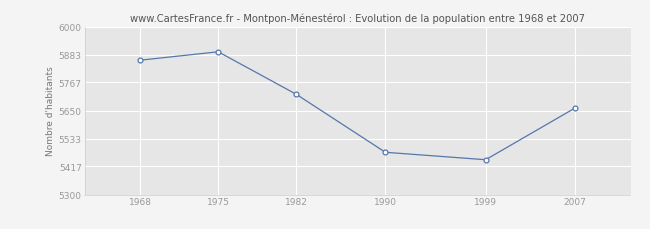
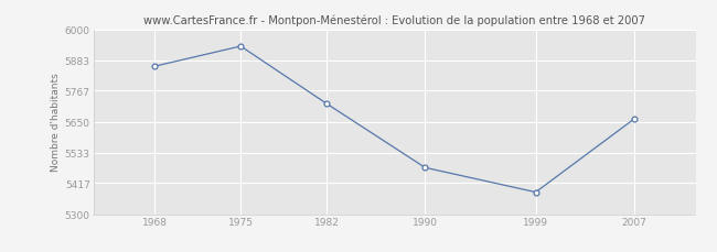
1975: 5895 -> 5936
1999: 5445 -> 5383
